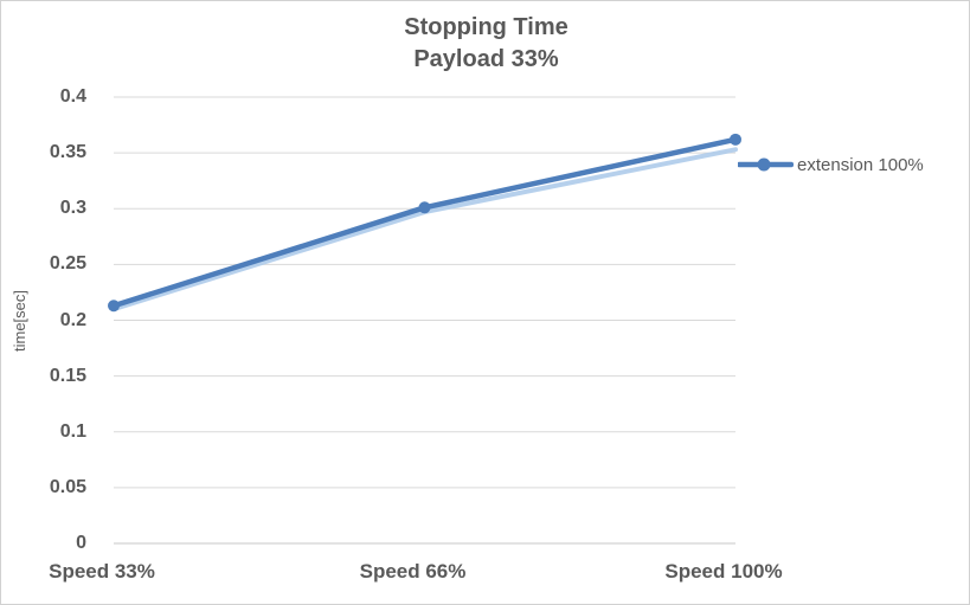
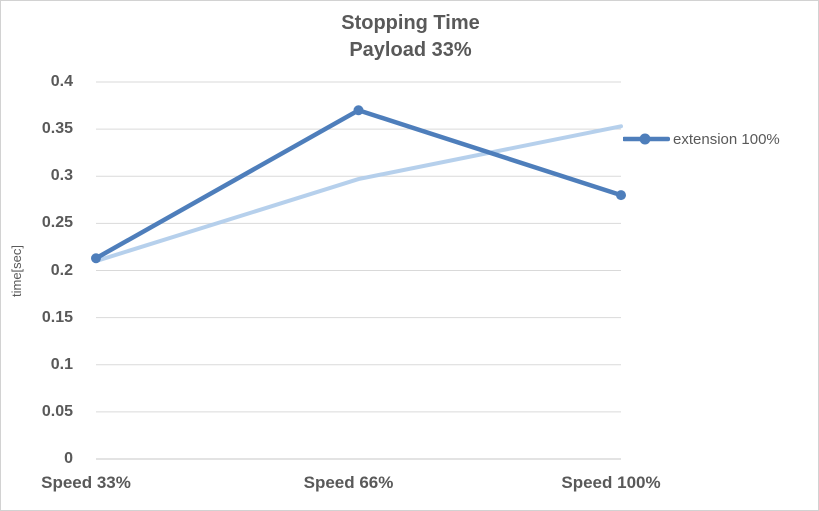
Speed 66%: 0.30 -> 0.37
Speed 100%: 0.36 -> 0.28
